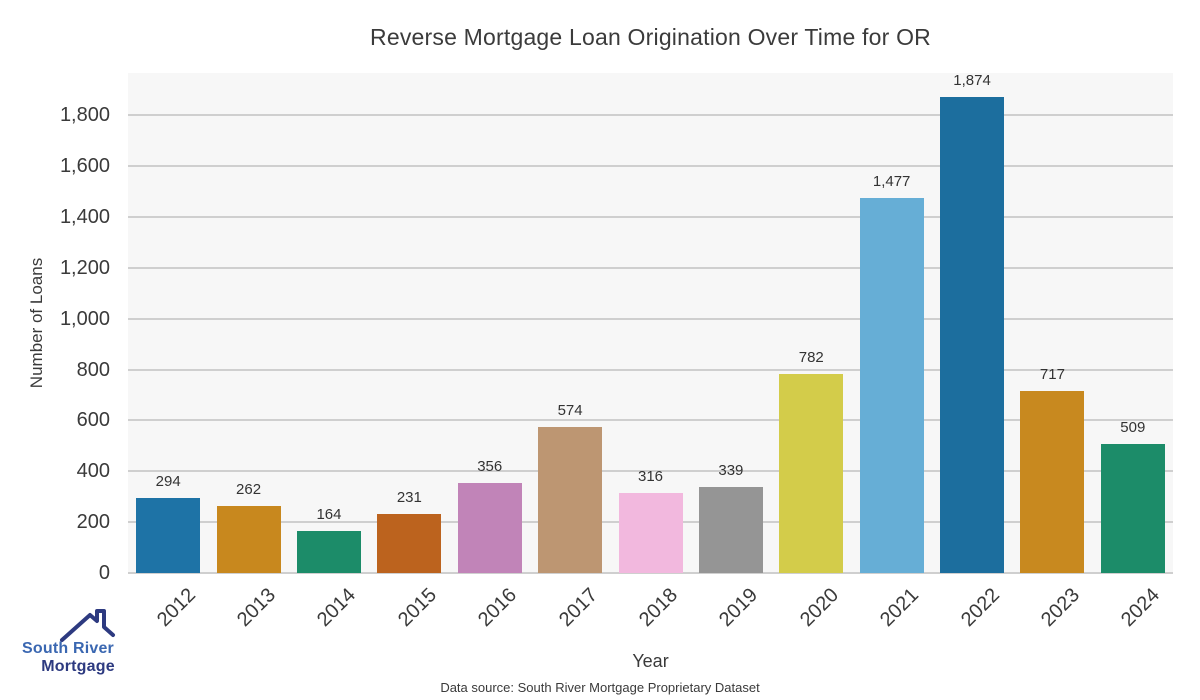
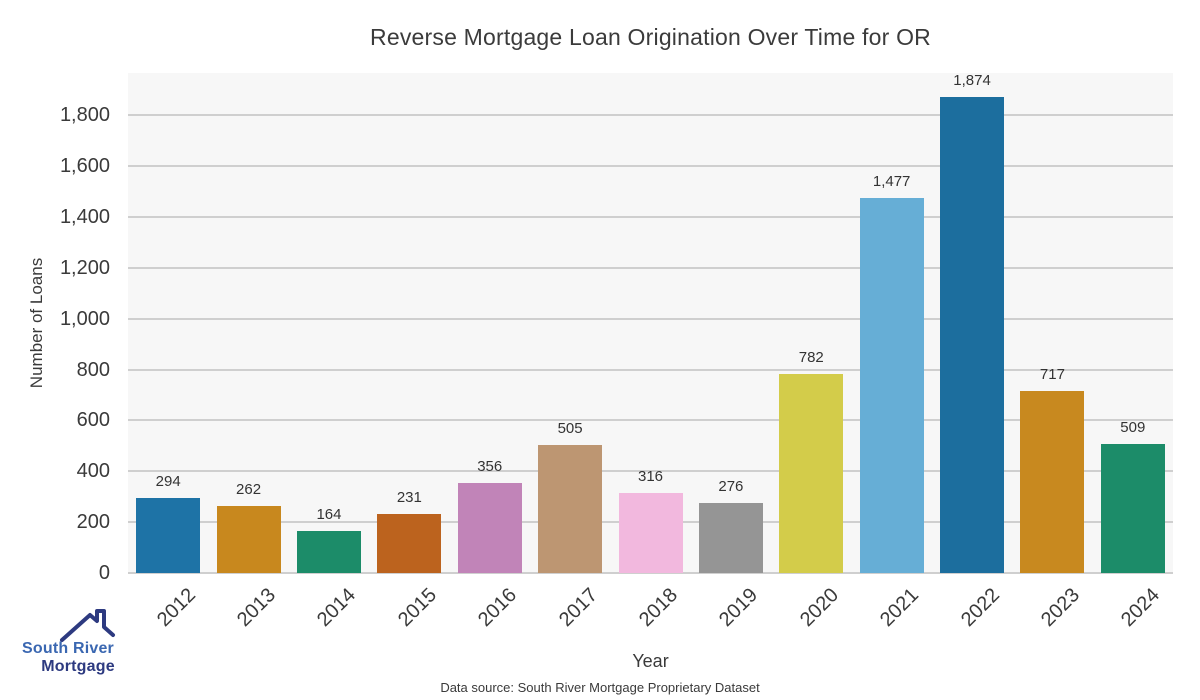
2017: 574 -> 505
2019: 339 -> 276
